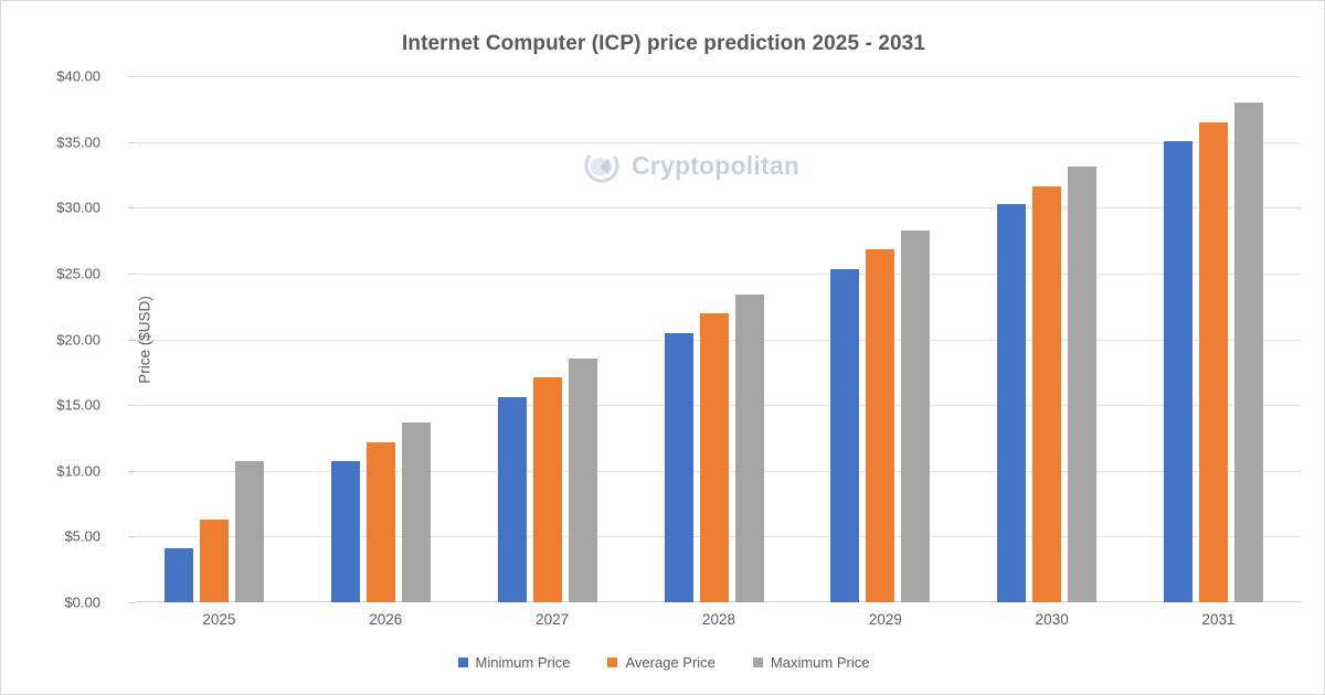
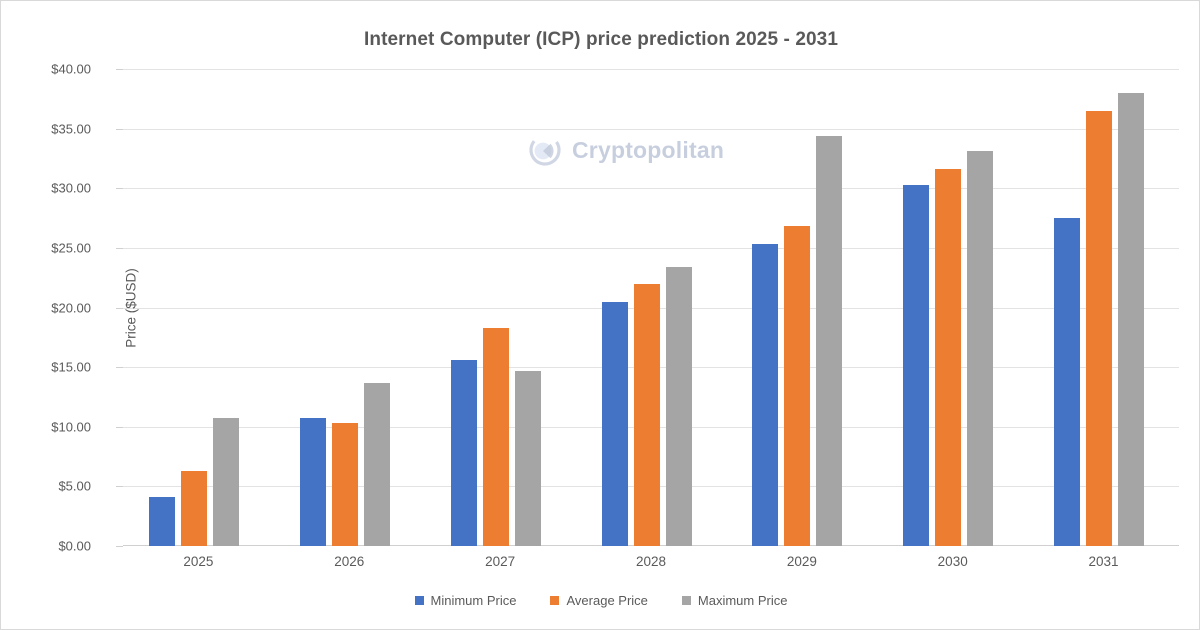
Average Price/2026: $12.2 -> $10.3
Average Price/2027: $17.1 -> $18.3
Maximum Price/2027: $18.6 -> $14.7
Maximum Price/2029: $28.3 -> $34.4
Minimum Price/2031: $35.0 -> $27.5
